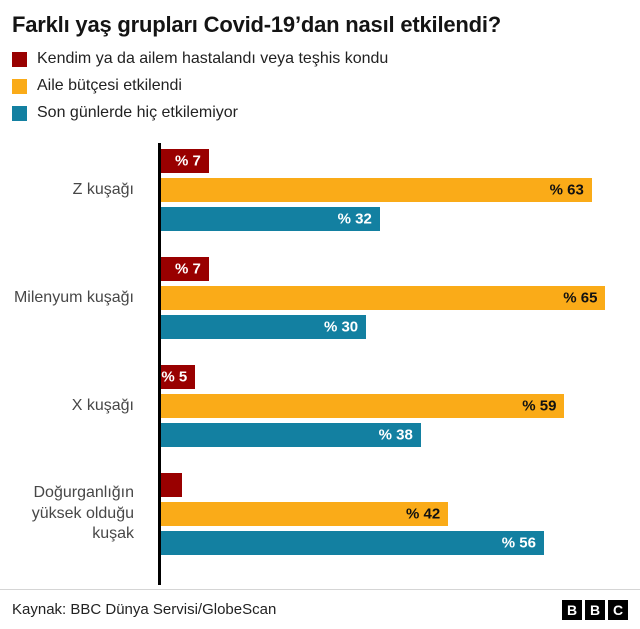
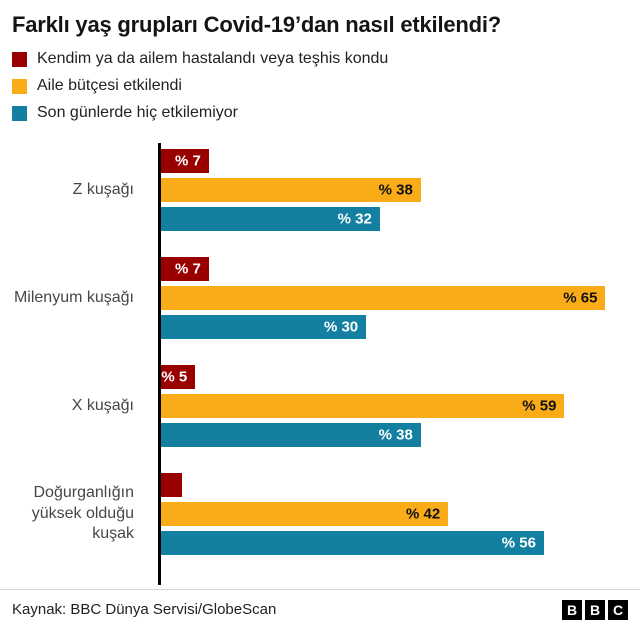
Aile bütçesi etkilendi/Z kuşağı: 63 -> 38
